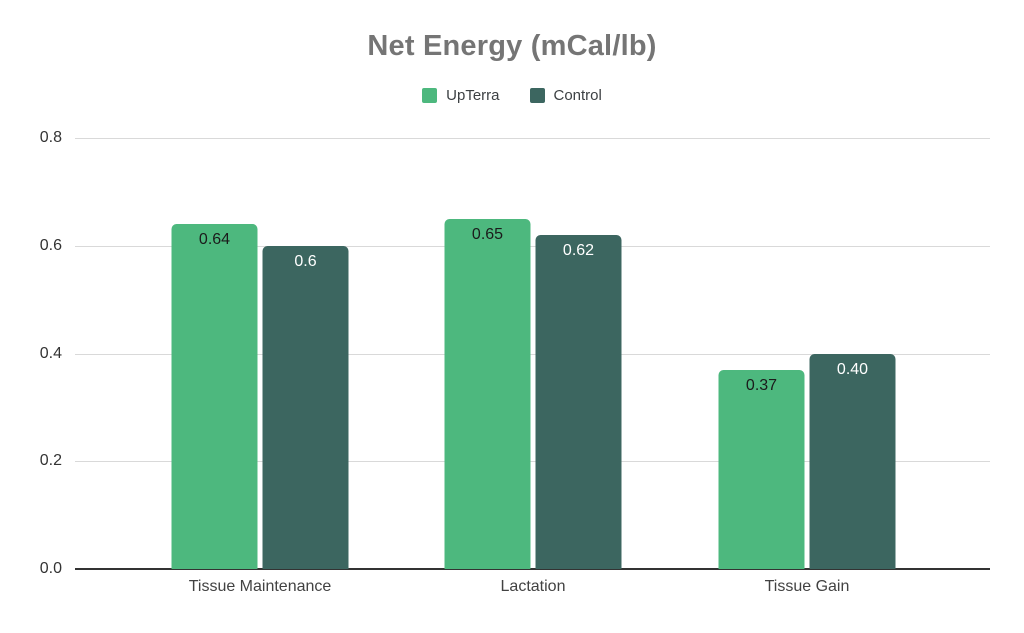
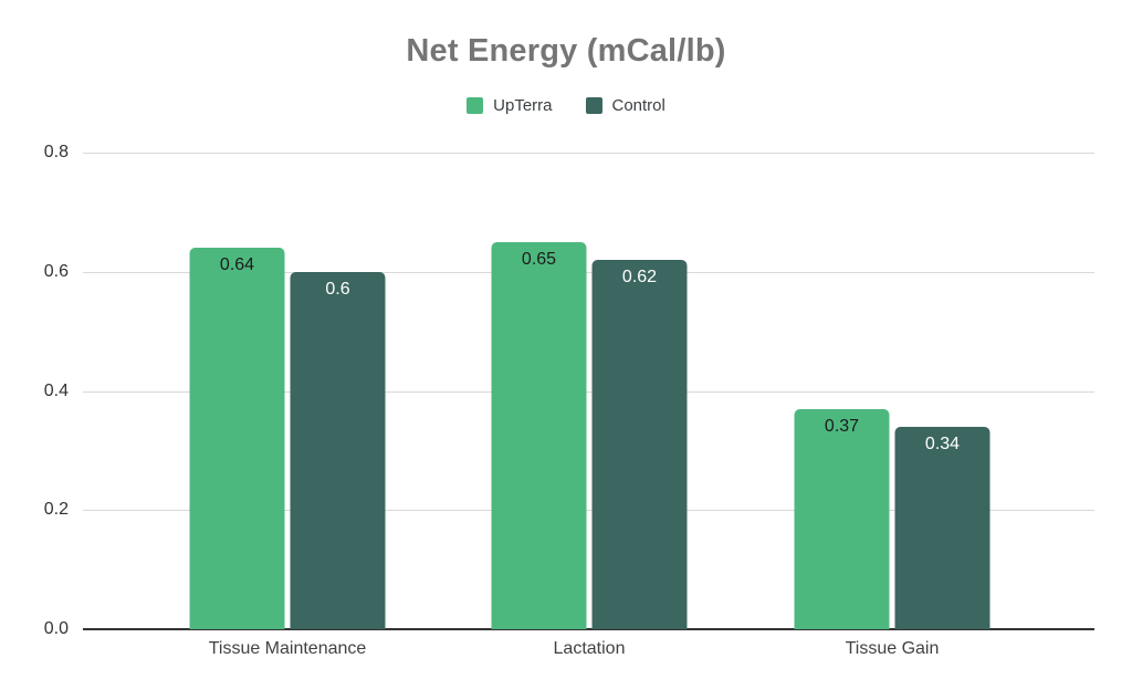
Control/Tissue Gain: 0.40 -> 0.34
